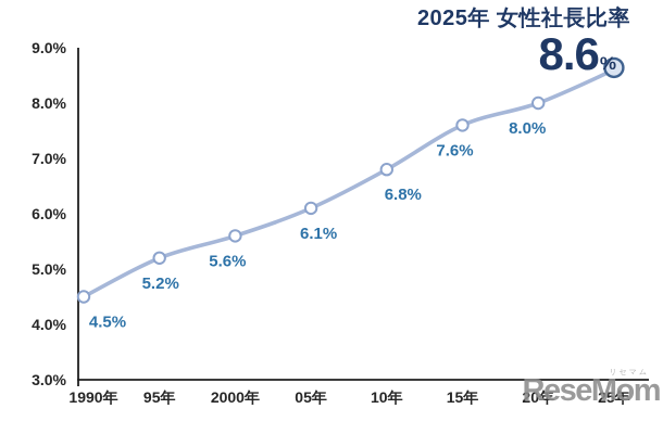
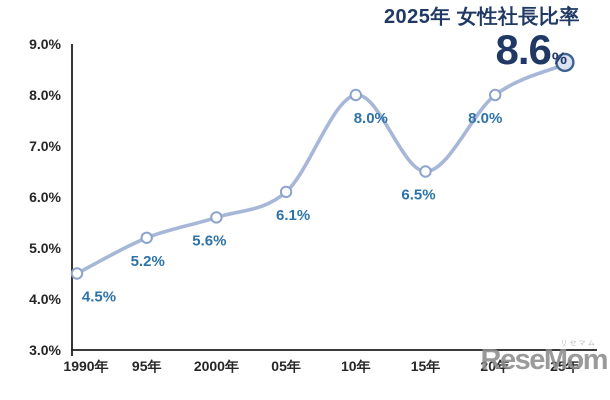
10年: 6.8% -> 8.0%
15年: 7.6% -> 6.5%
